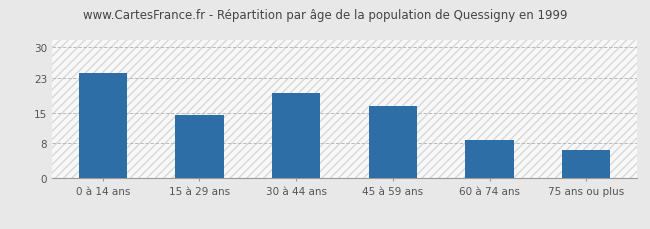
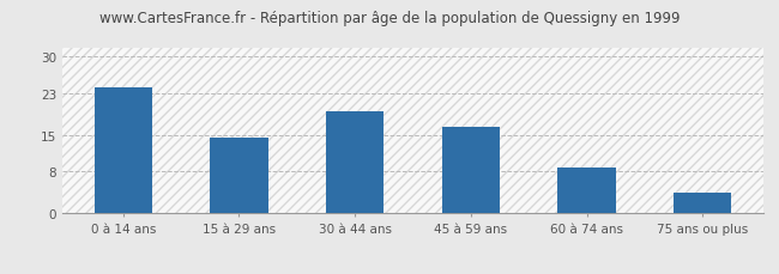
75 ans ou plus: 6.5 -> 4.0
